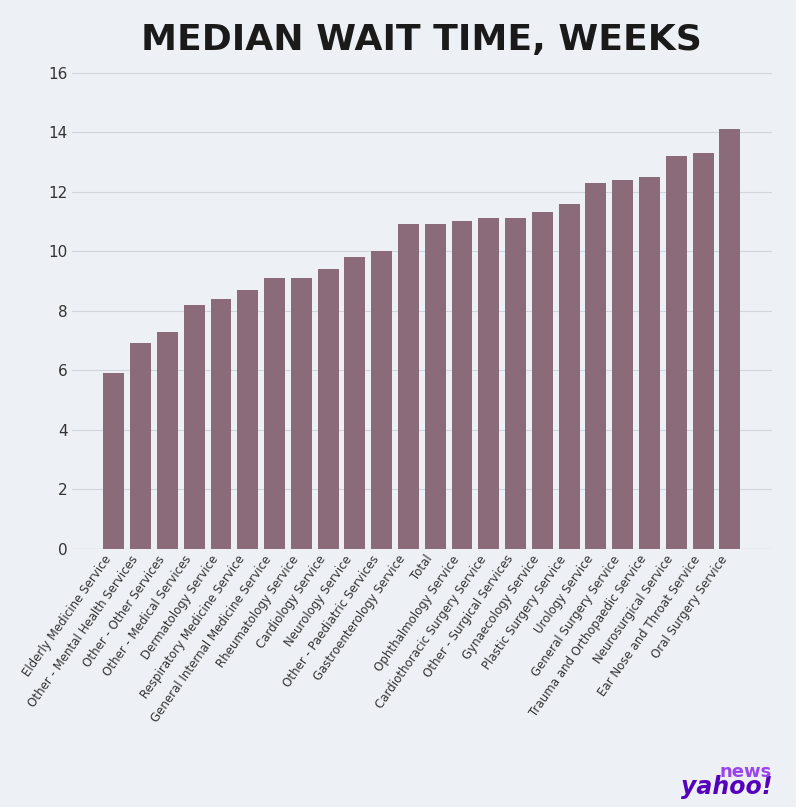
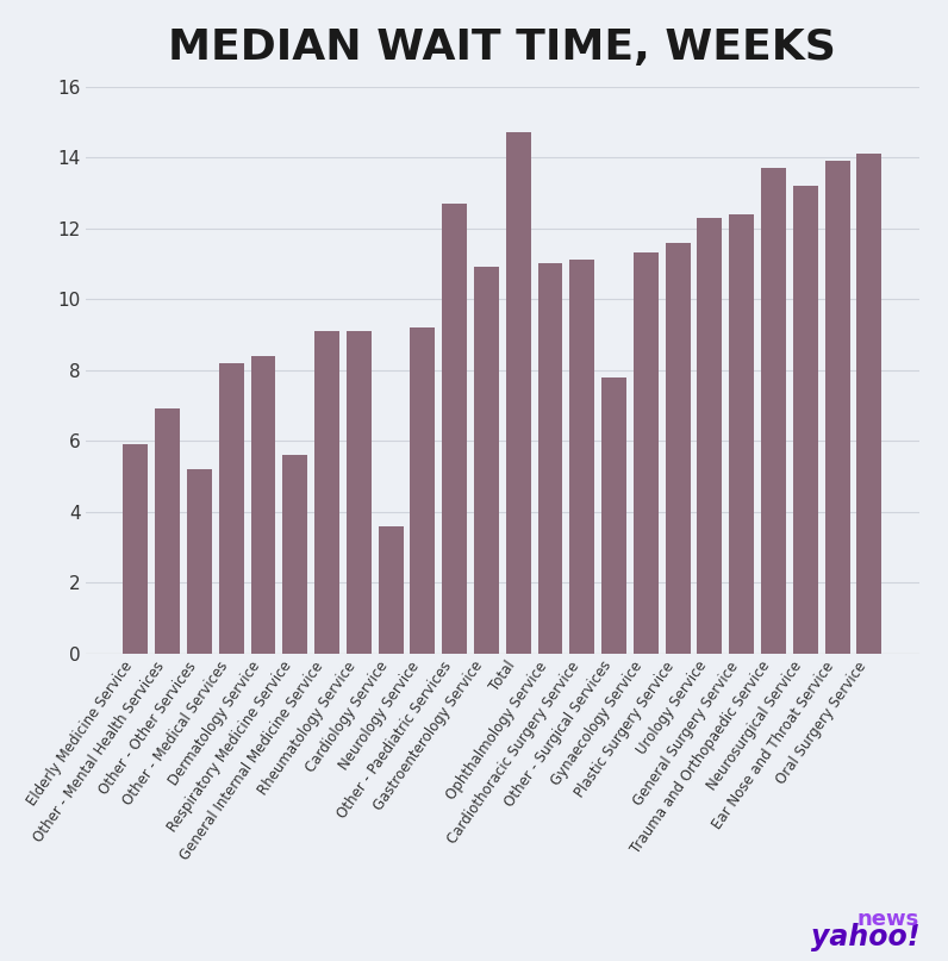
Other - Other Services: 7.3 -> 5.2
Respiratory Medicine Service: 8.7 -> 5.6
Cardiology Service: 9.4 -> 3.6
Neurology Service: 9.8 -> 9.2
Other - Paediatric Services: 10.0 -> 12.7
Total: 10.9 -> 14.7
Other - Surgical Services: 11.1 -> 7.8
Trauma and Orthopaedic Service: 12.5 -> 13.7
Ear Nose and Throat Service: 13.3 -> 13.9
